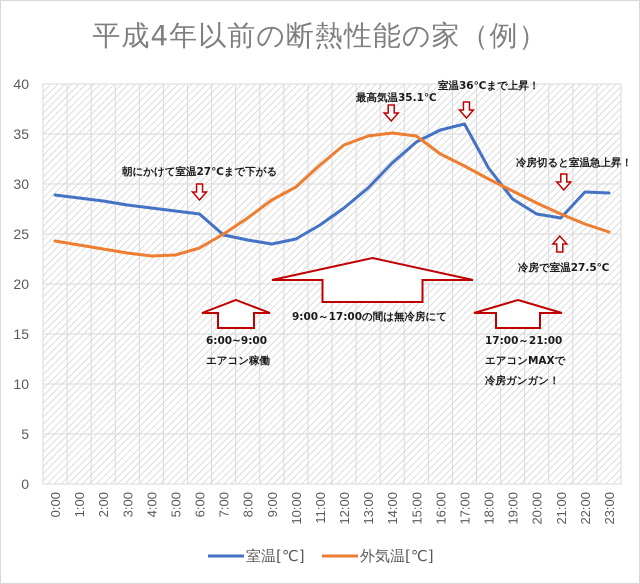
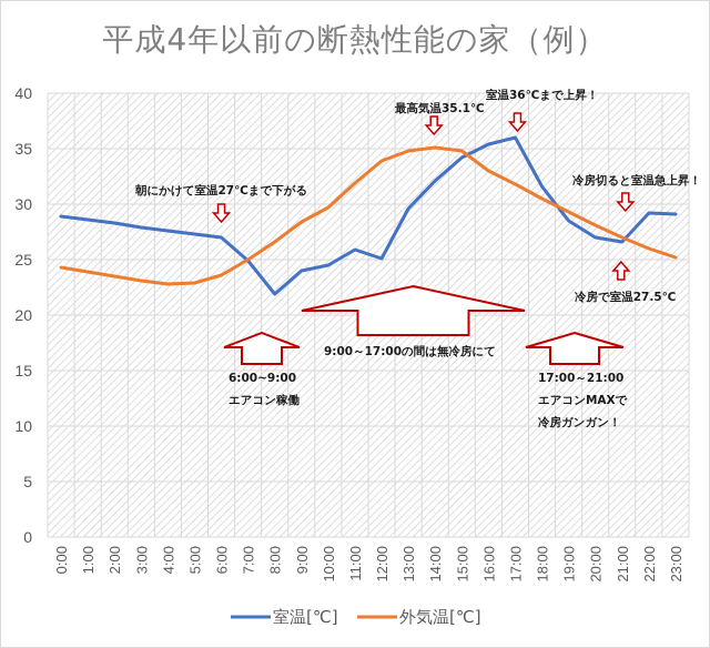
室温[℃]/8:00: 24.4 -> 21.9
室温[℃]/12:00: 27.6 -> 25.1
